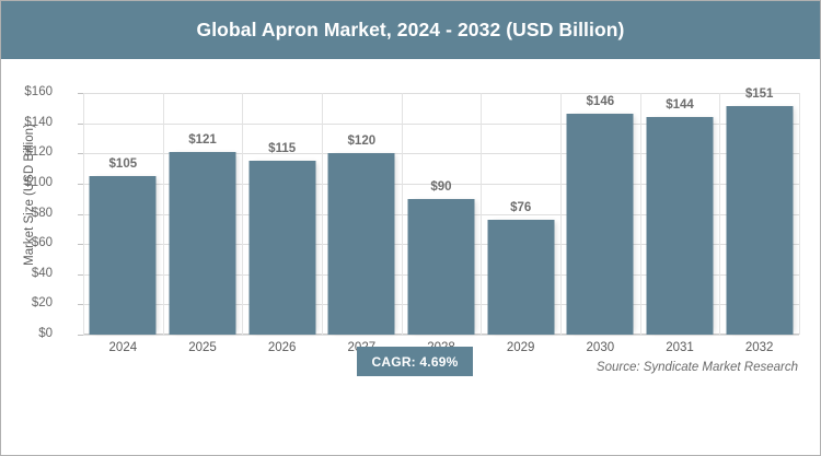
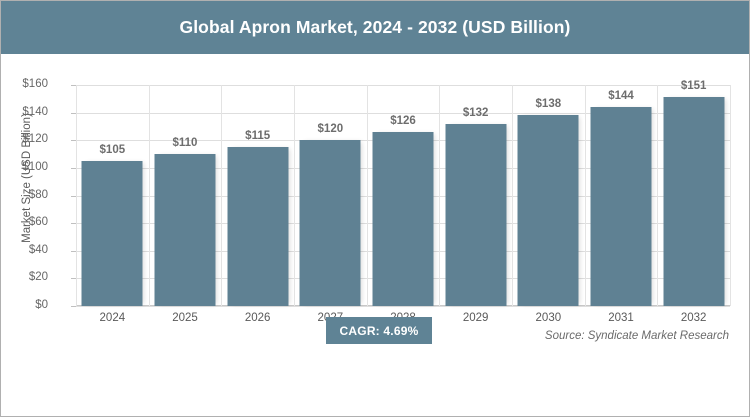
2025: $121 -> $110
2028: $90 -> $126
2029: $76 -> $132
2030: $146 -> $138
